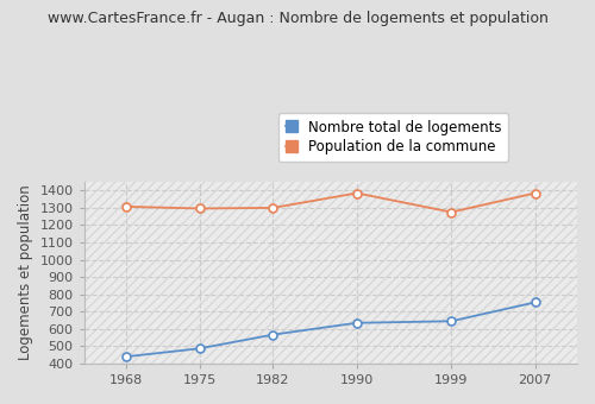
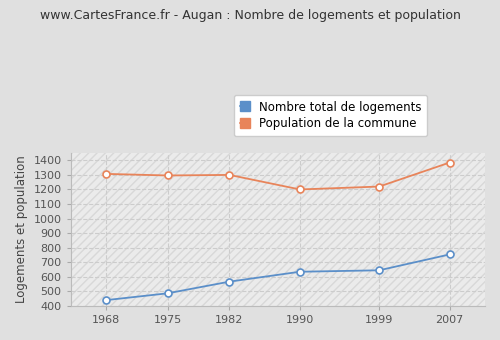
Population de la commune/1990: 1380 -> 1200
Population de la commune/1999: 1280 -> 1220
